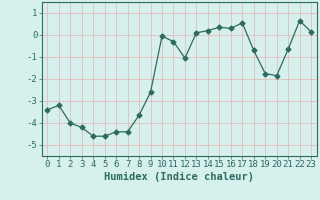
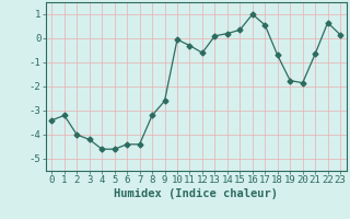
8: -3.65 -> -3.20
12: -1.05 -> -0.60
16: 0.30 -> 1.00
